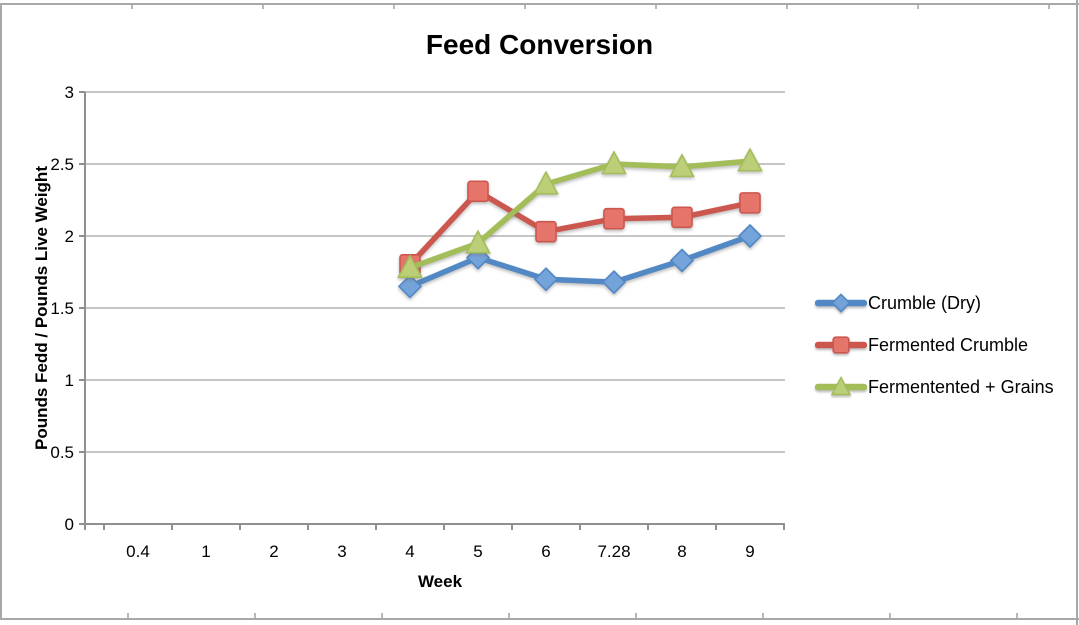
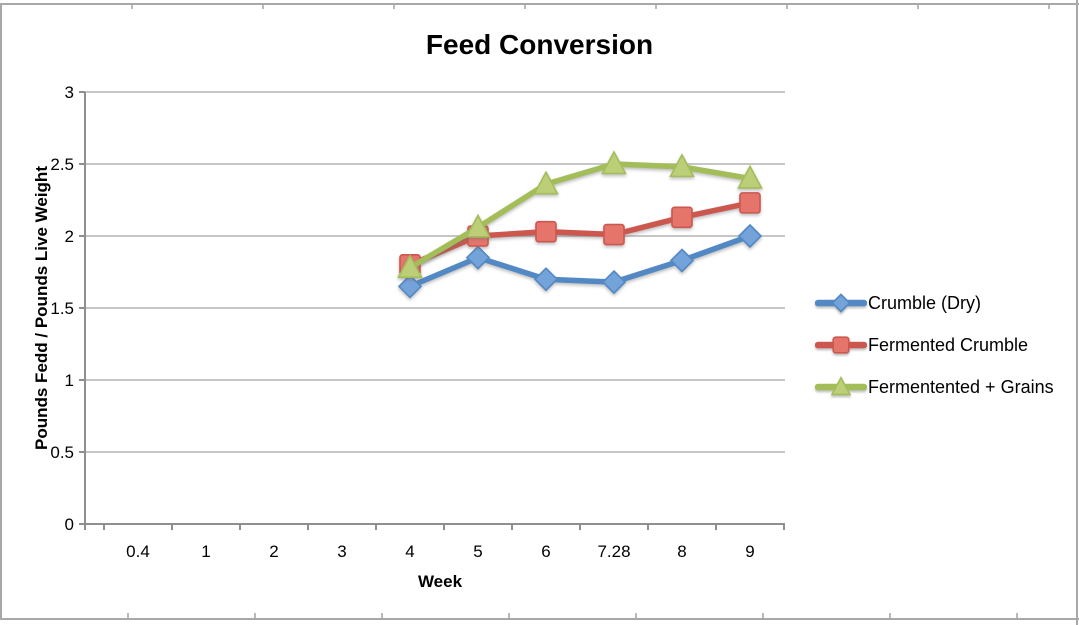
Fermented Crumble/5: 2.31 -> 2.00
Fermentented + Grains/5: 1.95 -> 2.06
Fermented Crumble/7.28: 2.12 -> 2.01
Fermentented + Grains/9: 2.52 -> 2.40
